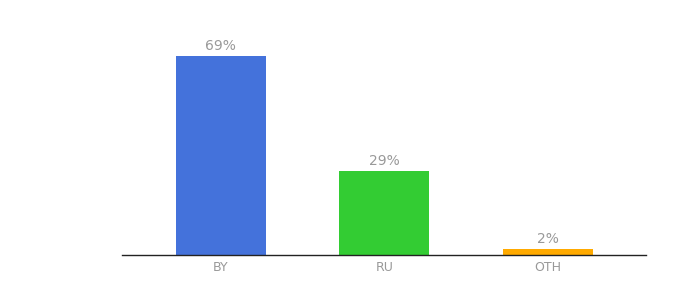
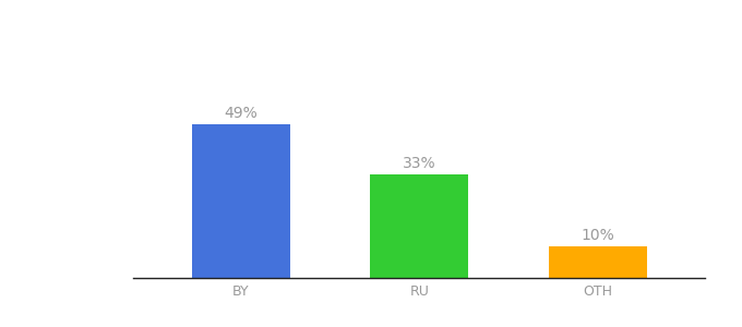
BY: 69% -> 49%
RU: 29% -> 33%
OTH: 2% -> 10%
